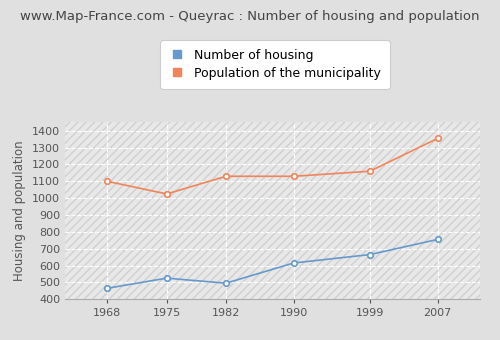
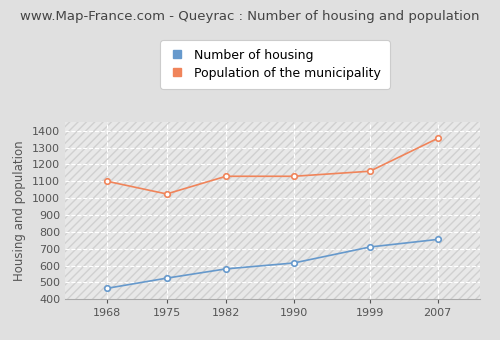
Number of housing/1982: 500 -> 580
Number of housing/1999: 660 -> 710
